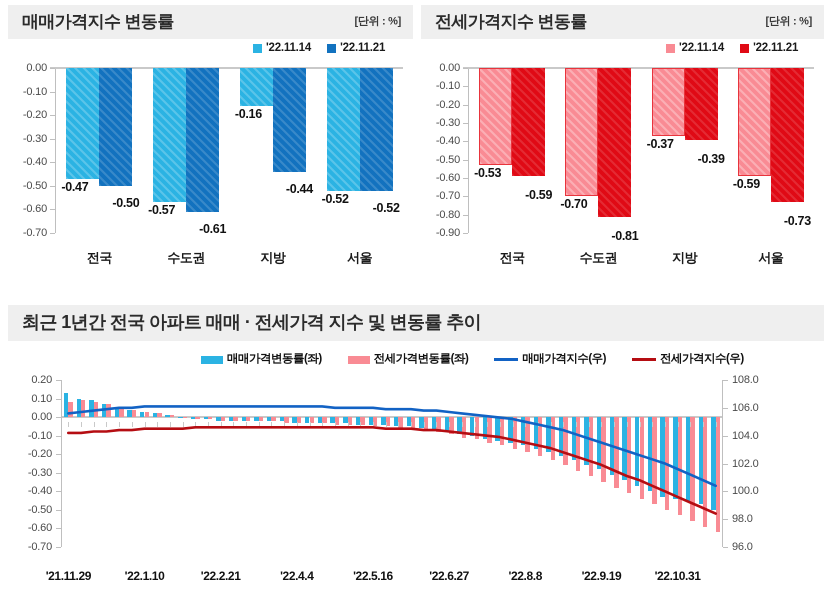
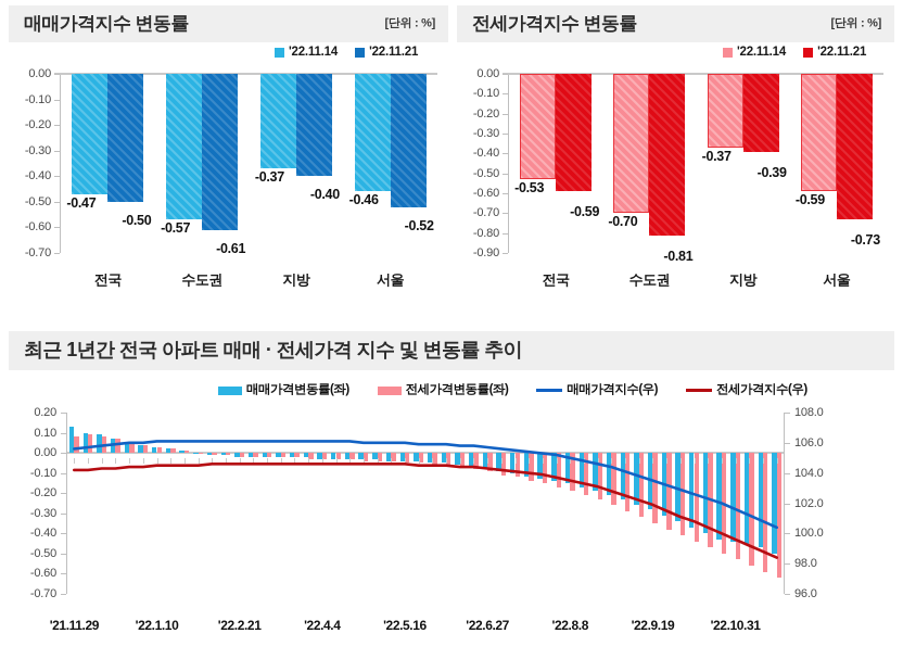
매매가격지수 변동률/'22.11.14/지방: -0.16 -> -0.37
매매가격지수 변동률/'22.11.21/지방: -0.44 -> -0.40
매매가격지수 변동률/'22.11.14/서울: -0.52 -> -0.46
